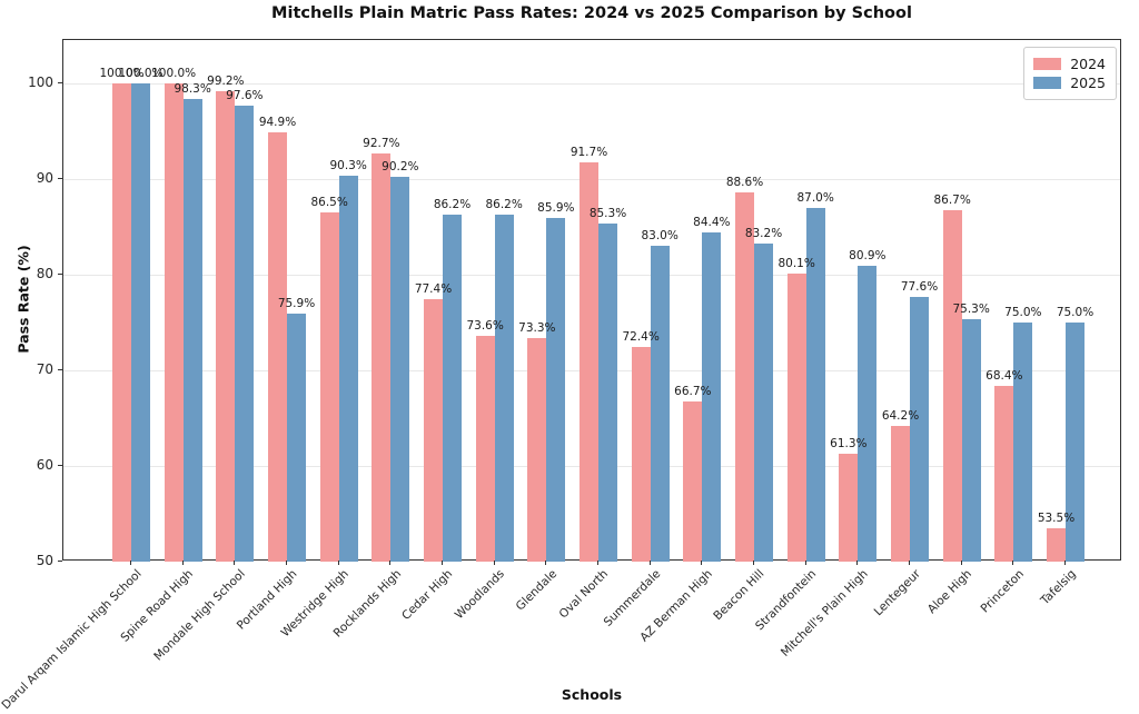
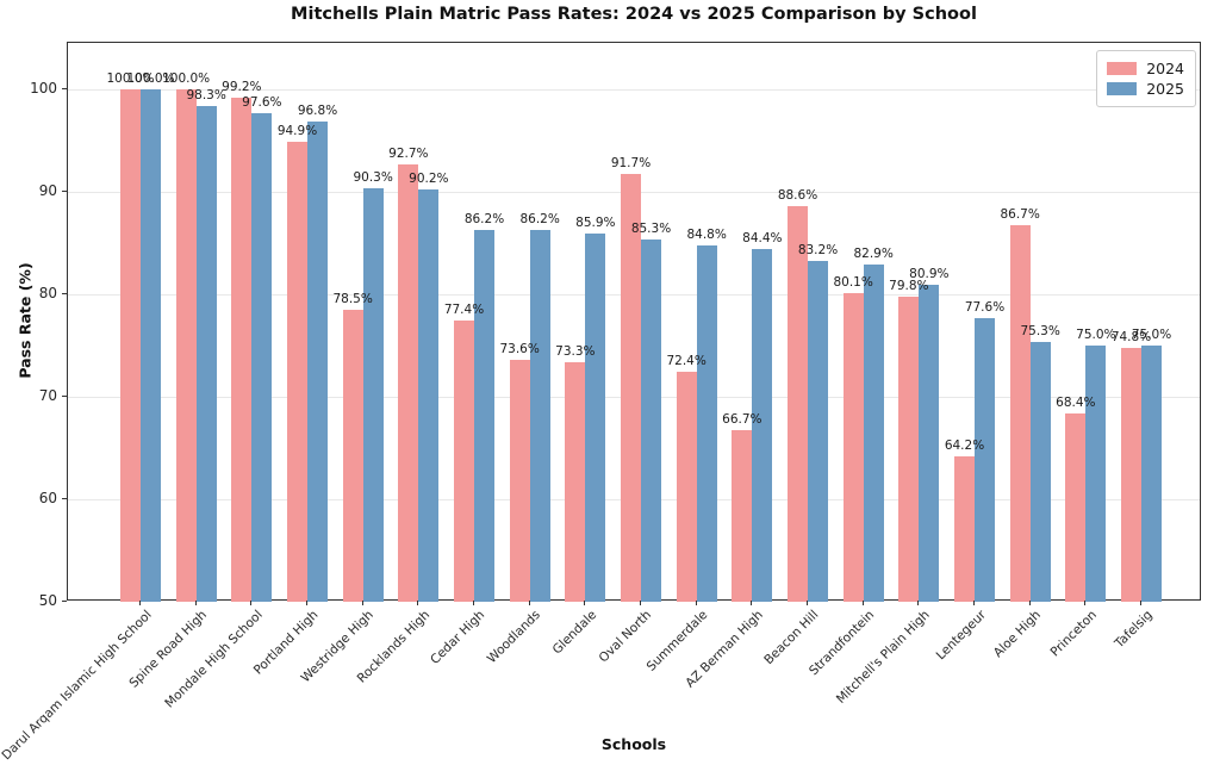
2025/Portland High: 75.9% -> 96.8%
2024/Westridge High: 86.5% -> 78.5%
2025/Summerdale: 83.0% -> 84.8%
2025/Strandfontein: 87.0% -> 82.9%
2024/Mitchell's Plain High: 61.3% -> 79.8%
2024/Tafelsig: 53.5% -> 74.8%
